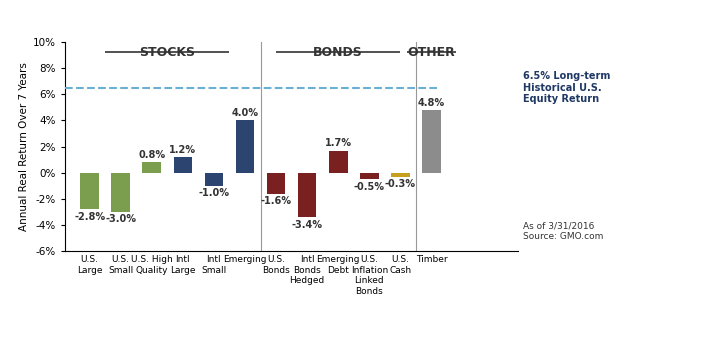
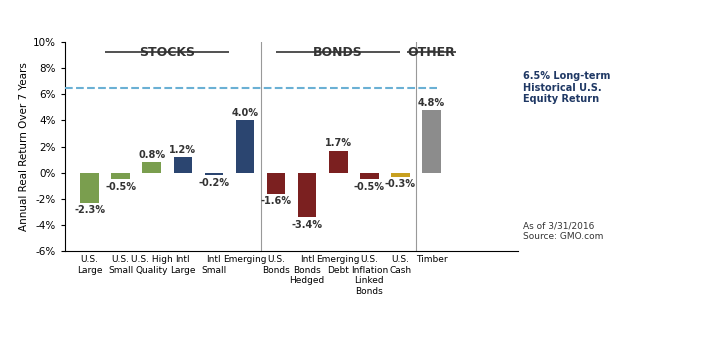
U.S. Large: -2.8% -> -2.3%
U.S. Small: -3.0% -> -0.5%
Intl Small: -1.0% -> -0.2%
